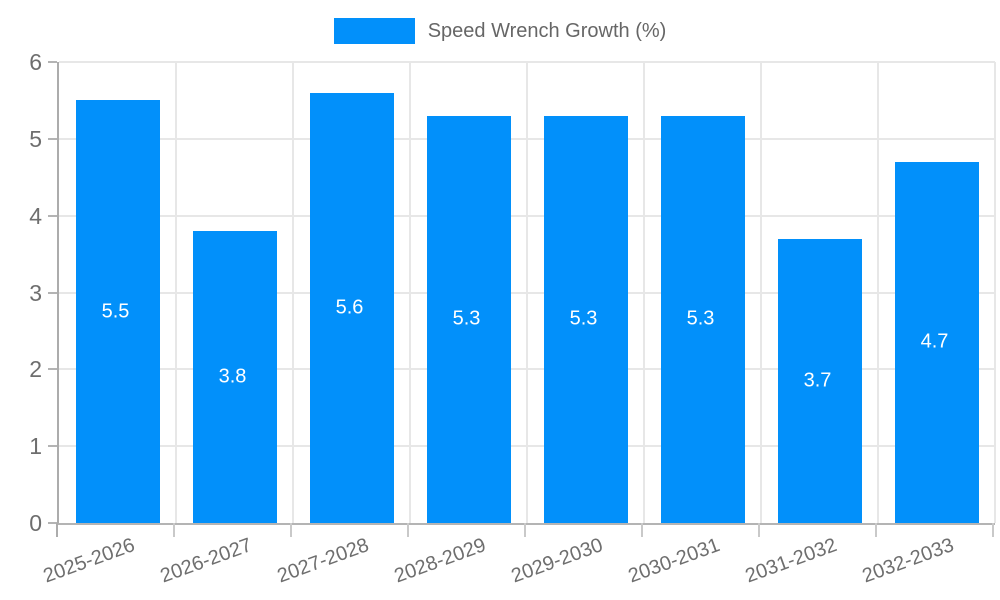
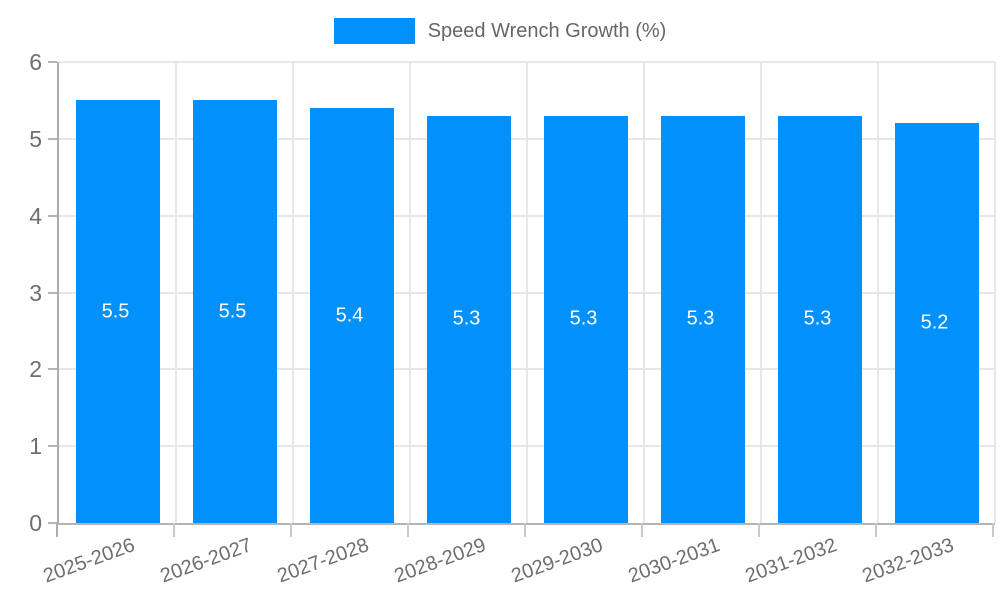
2026-2027: 3.8 -> 5.5
2027-2028: 5.6 -> 5.4
2031-2032: 3.7 -> 5.3
2032-2033: 4.7 -> 5.2
